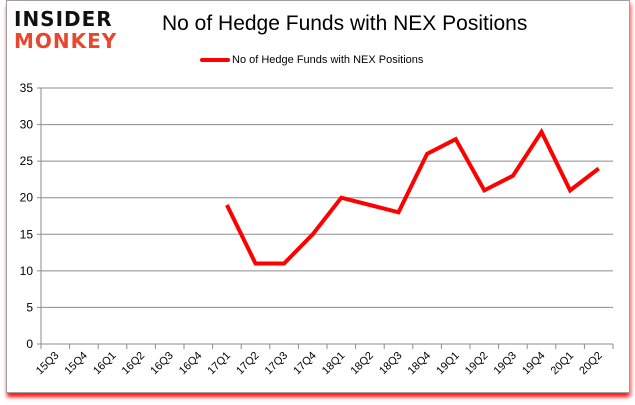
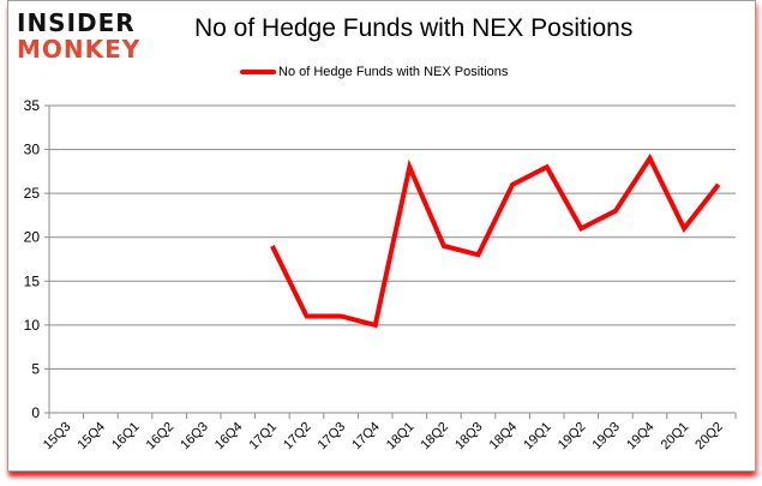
17Q4: 15 -> 10
18Q1: 20 -> 28
20Q2: 24 -> 26
